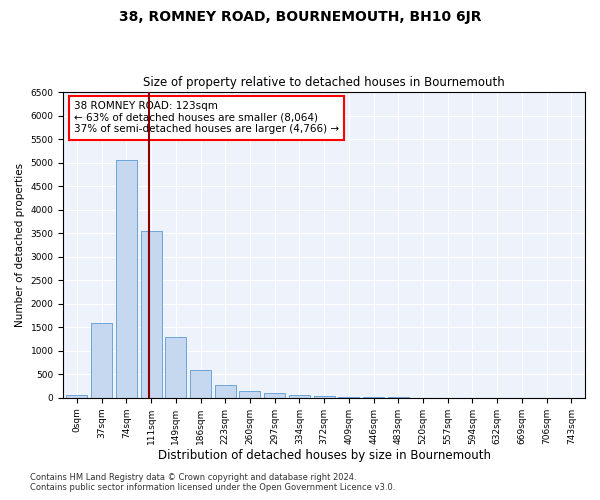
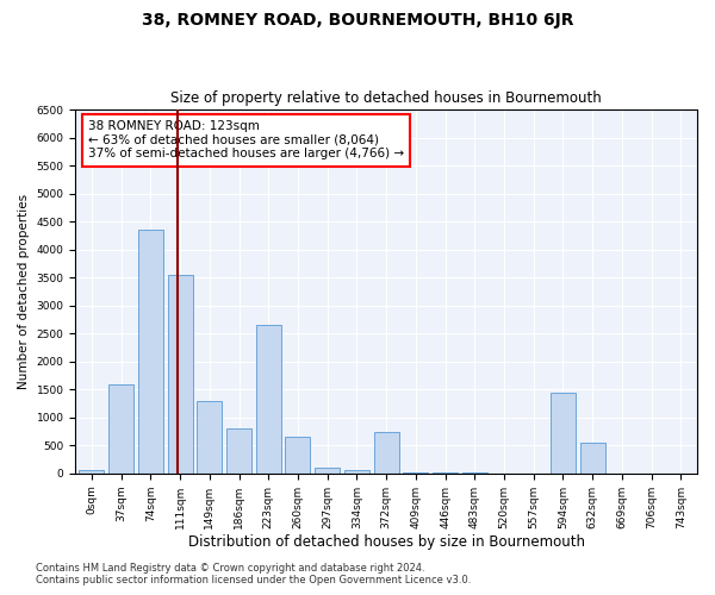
74sqm: 5050 -> 4350
186sqm: 600 -> 800
223sqm: 280 -> 2650
260sqm: 140 -> 650
372sqm: 40 -> 750
594sqm: 0 -> 1450
632sqm: 0 -> 550
